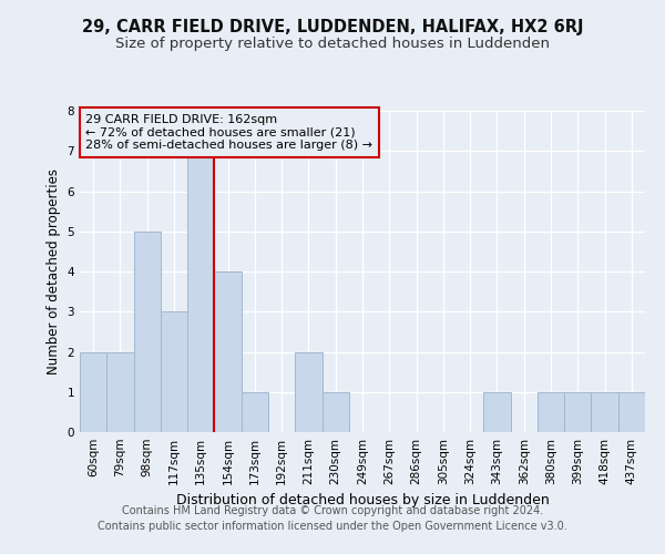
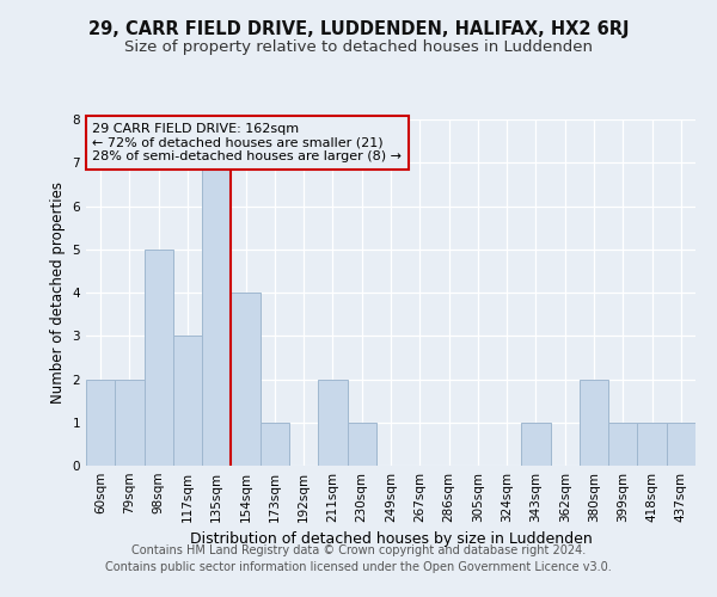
380sqm: 1 -> 2
